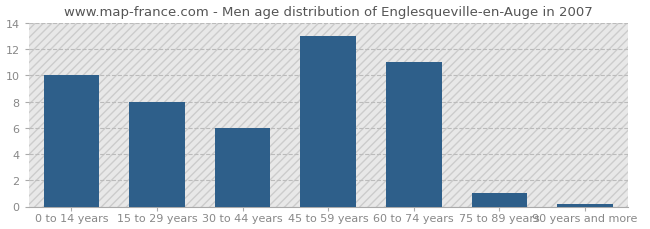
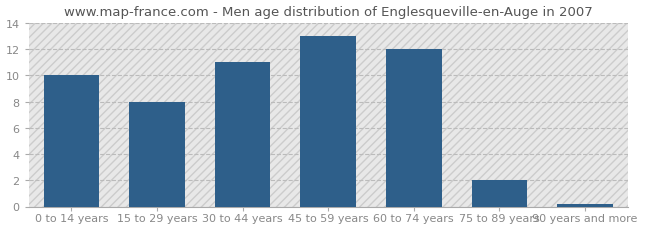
30 to 44 years: 6.0 -> 11.0
60 to 74 years: 11.0 -> 12.0
75 to 89 years: 1.0 -> 2.0
